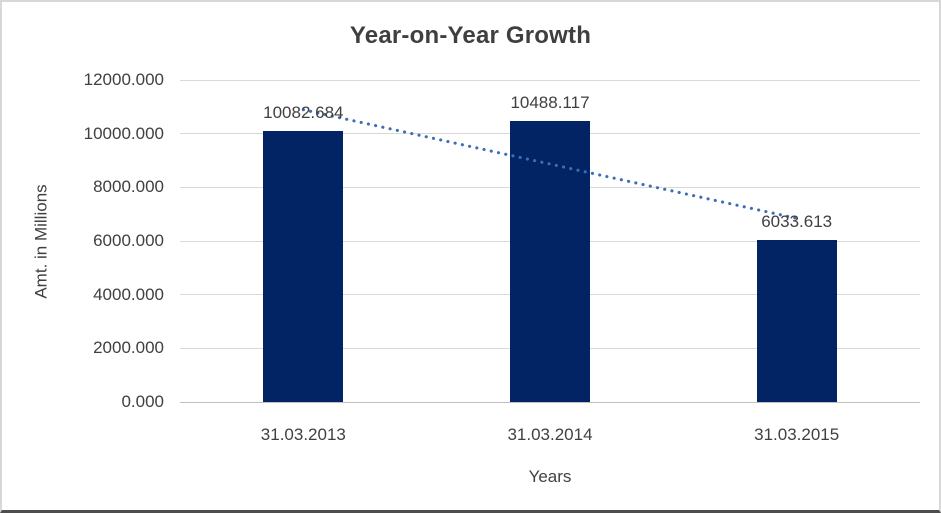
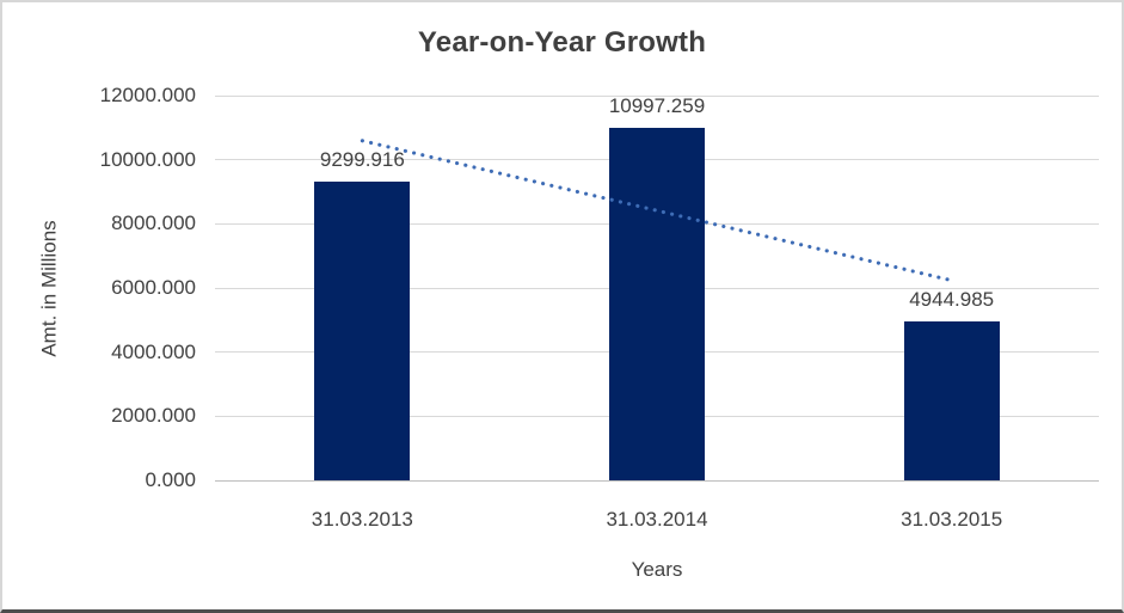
31.03.2013: 10082.684 -> 9299.916
31.03.2014: 10488.117 -> 10997.259
31.03.2015: 6033.613 -> 4944.985
